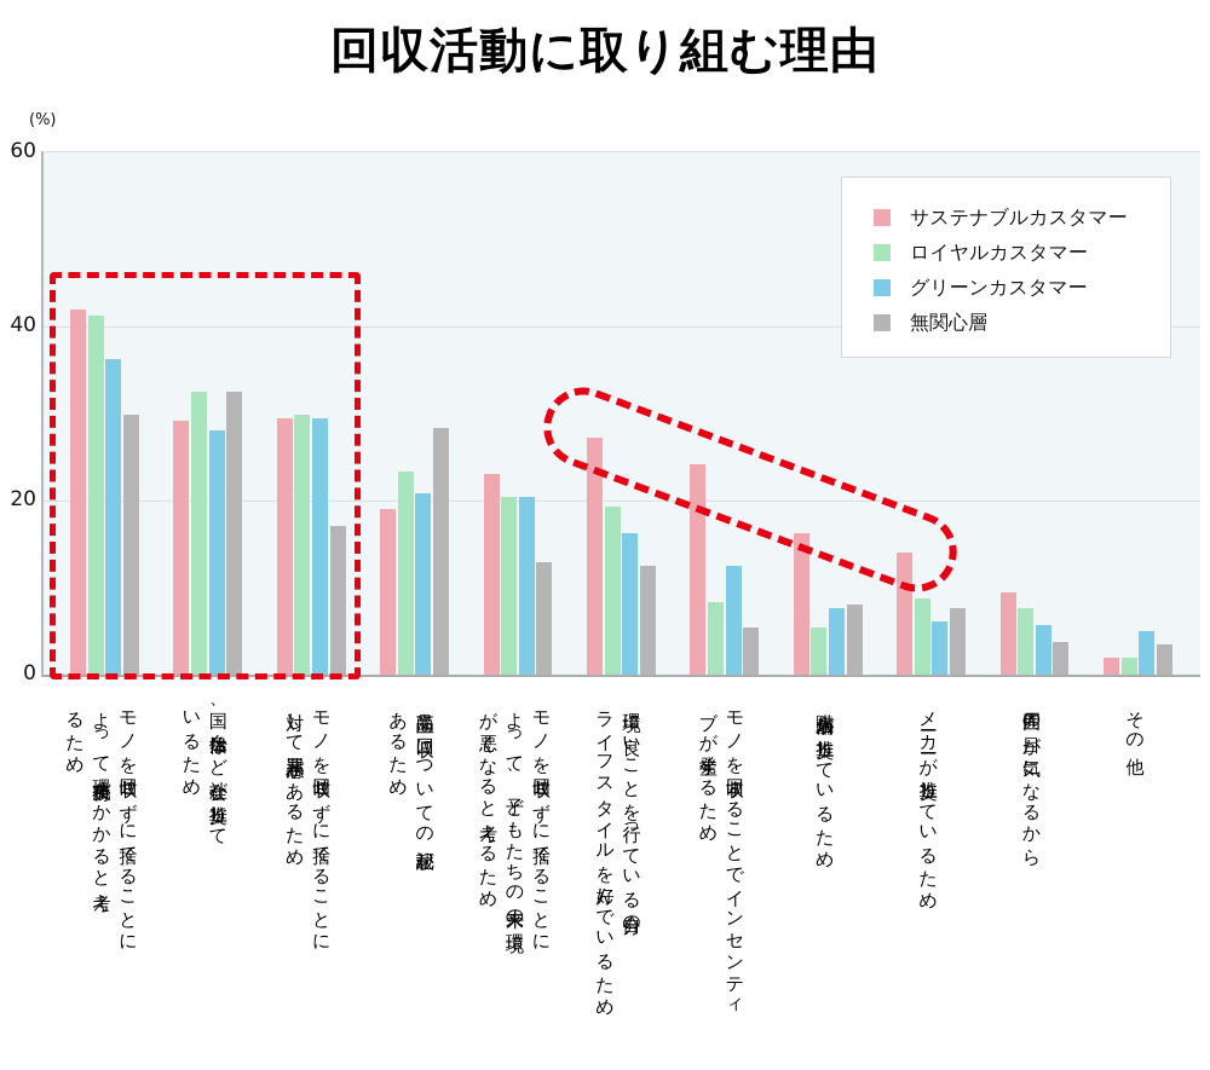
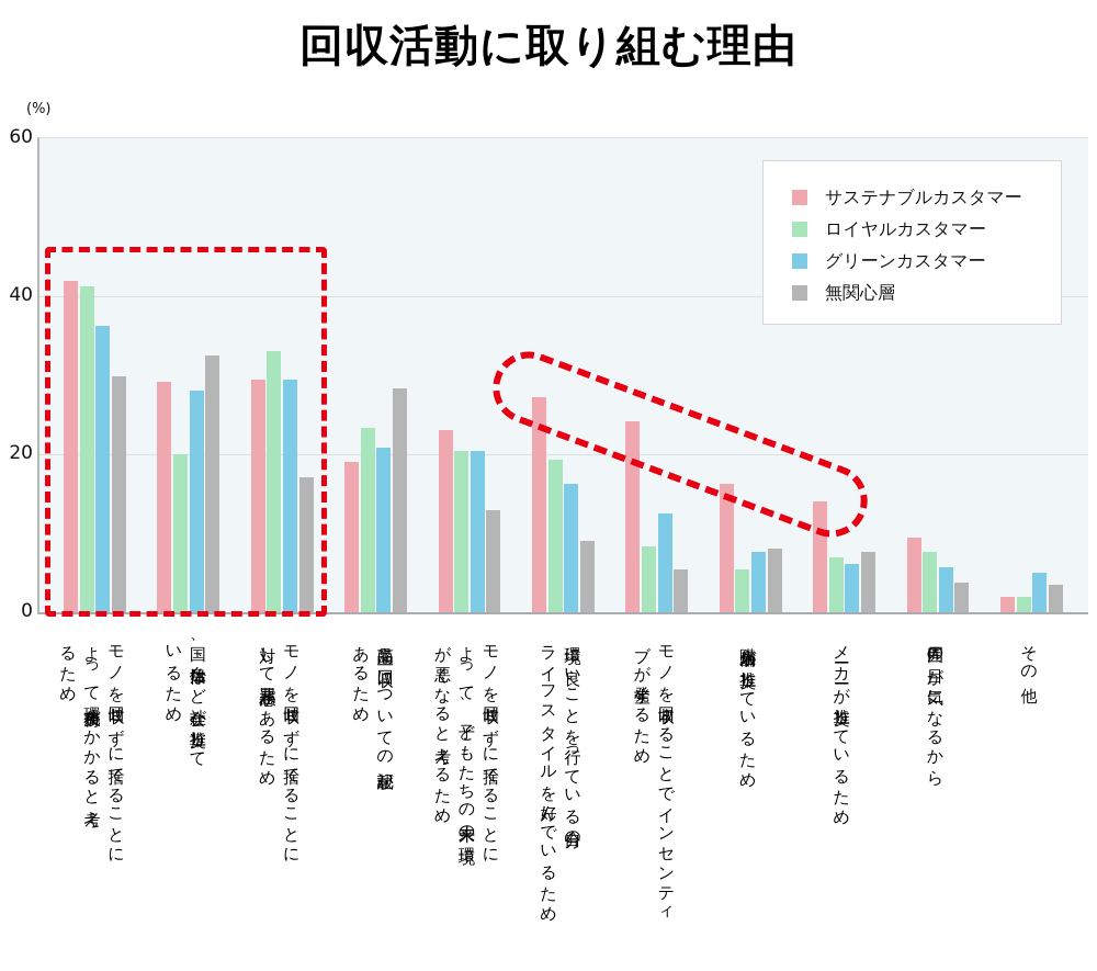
ロイヤルカスタマー/国、自治体など社会が推奨しているため: 32 -> 20
ロイヤルカスタマー/モノを回収せずに捨てることに対して罪悪感があるため: 30 -> 33
無関心層/環境に良いことを行っている自分のライフスタイルを好んでいるため: 12 -> 9
ロイヤルカスタマー/メーカーが推奨しているため: 9 -> 7
